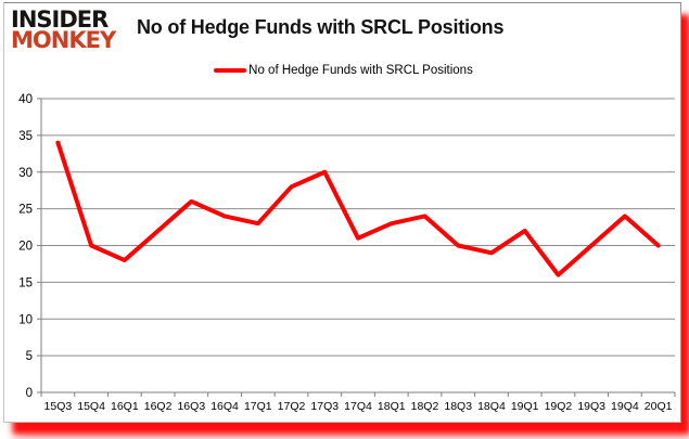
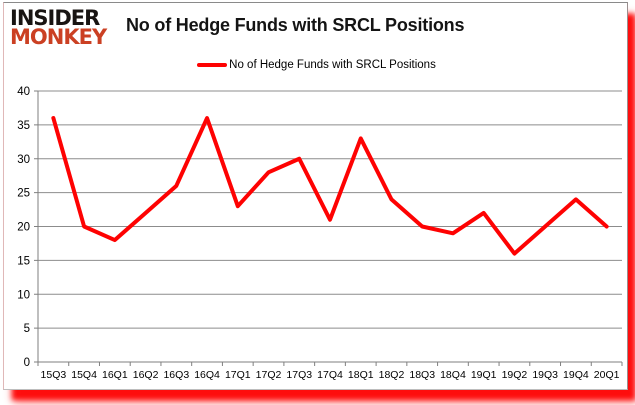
15Q3: 34 -> 36
16Q4: 24 -> 36
18Q1: 23 -> 33
